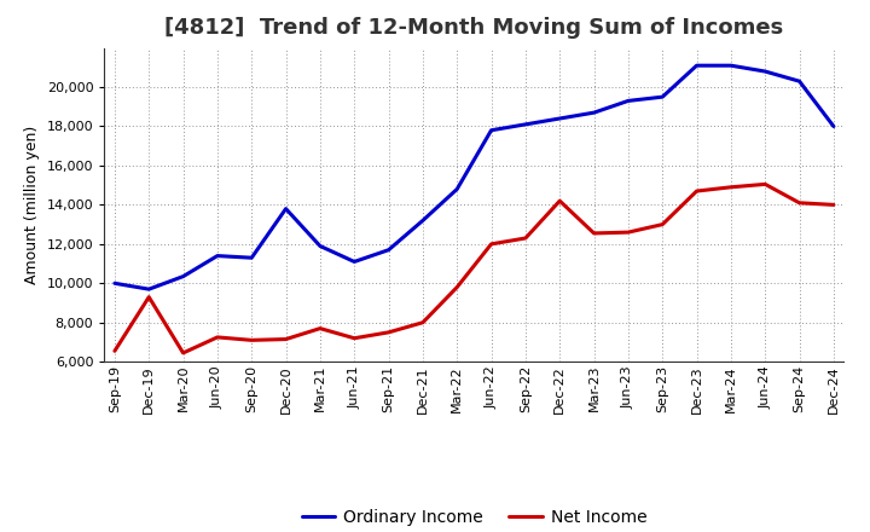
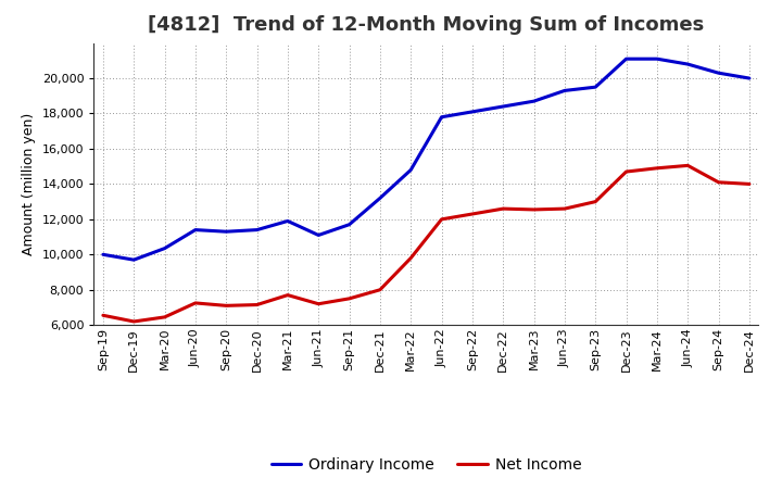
Net Income/Dec-19: 9,300 -> 6,200
Ordinary Income/Dec-20: 13,800 -> 11,400
Net Income/Dec-22: 14,200 -> 12,600
Ordinary Income/Dec-24: 18,000 -> 20,000
